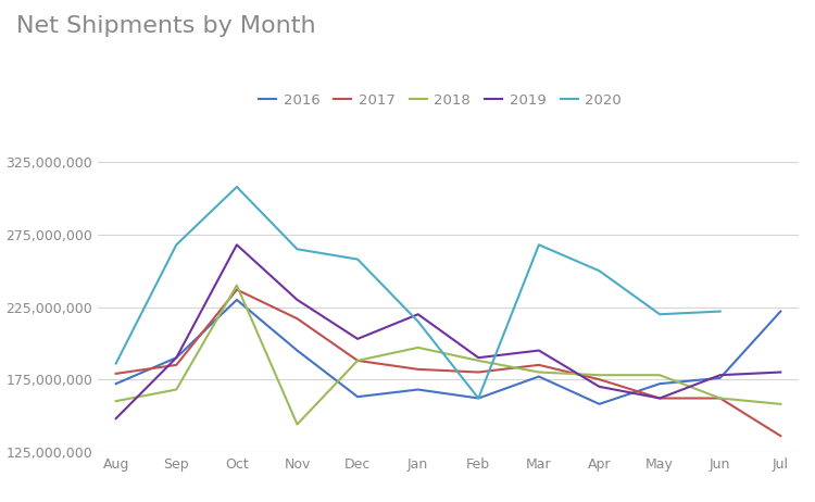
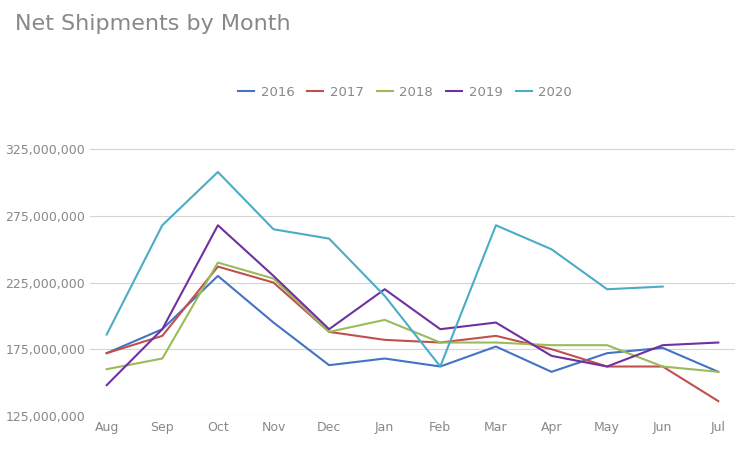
2017/Aug: 179,000,000 -> 172,000,000
2017/Nov: 217,000,000 -> 225,000,000
2018/Nov: 144,000,000 -> 228,000,000
2019/Dec: 203,000,000 -> 190,000,000
2018/Feb: 188,000,000 -> 180,000,000
2016/Jul: 222,000,000 -> 158,000,000
